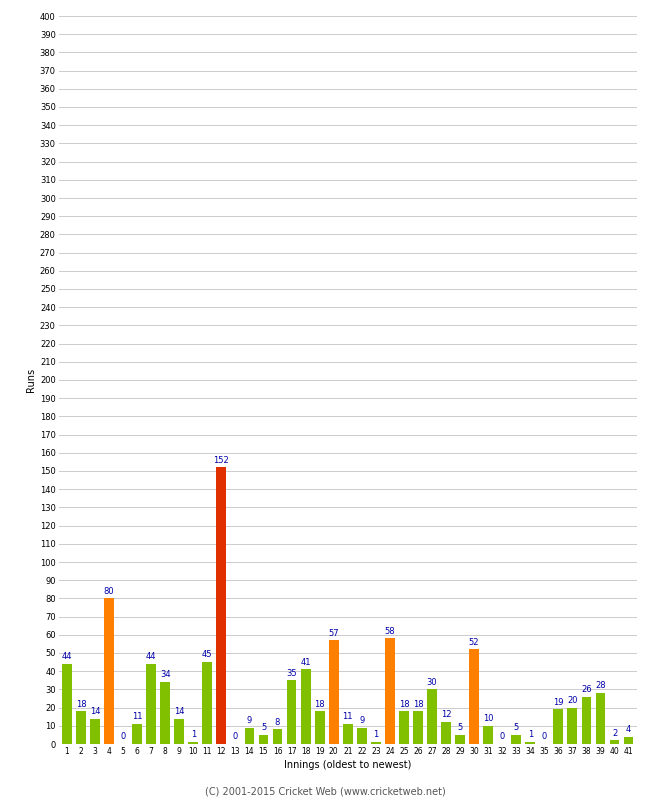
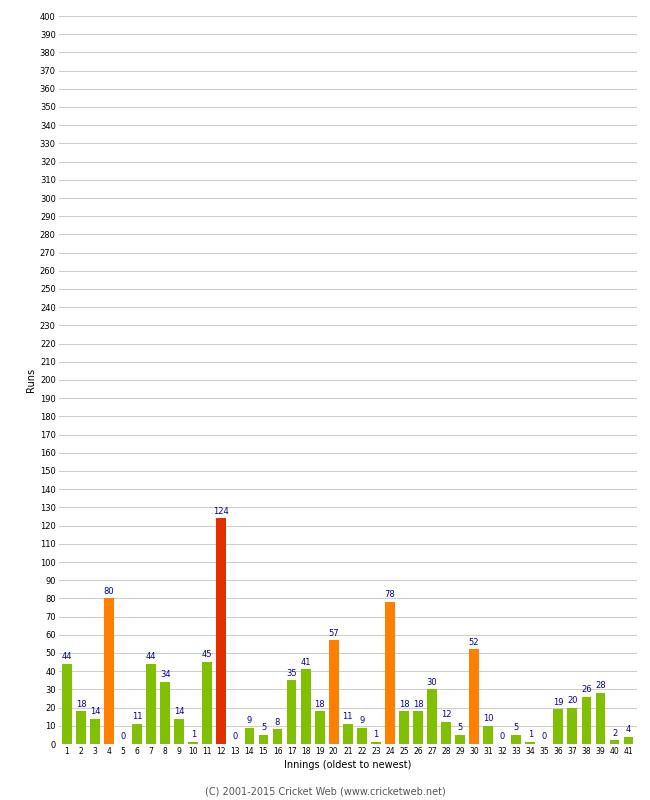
12: 152 -> 124
24: 58 -> 78
